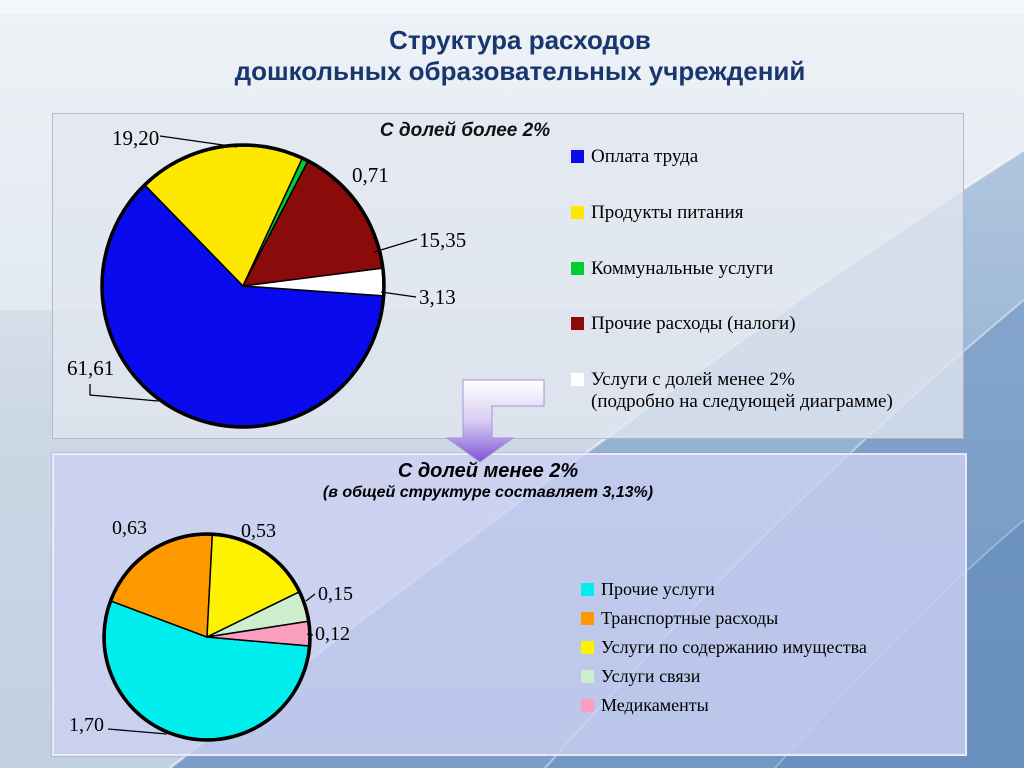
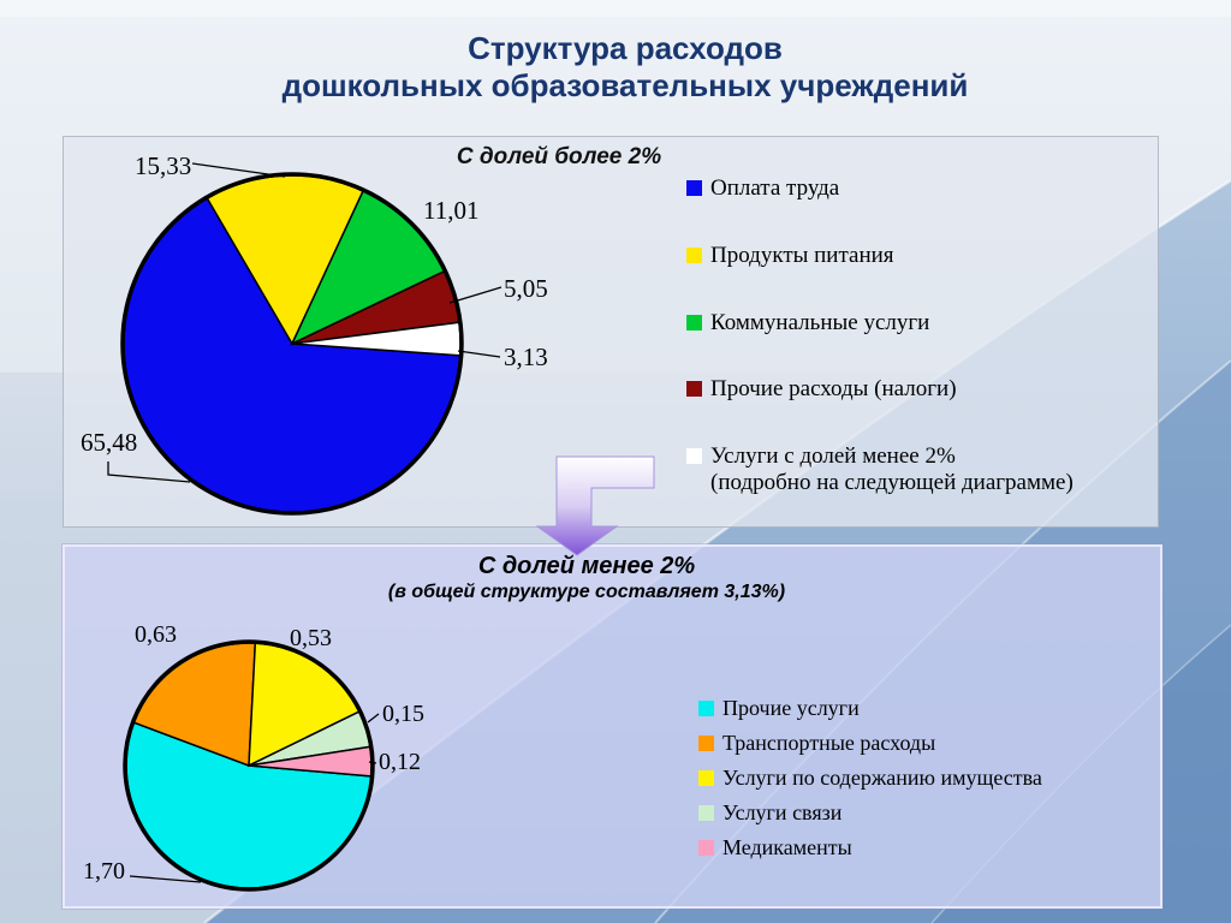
С долей более 2%/Оплата труда: 61,61 -> 65,48
С долей более 2%/Продукты питания: 19,20 -> 15,33
С долей более 2%/Коммунальные услуги: 0,71 -> 11,01
С долей более 2%/Прочие расходы (налоги): 15,35 -> 5,05
